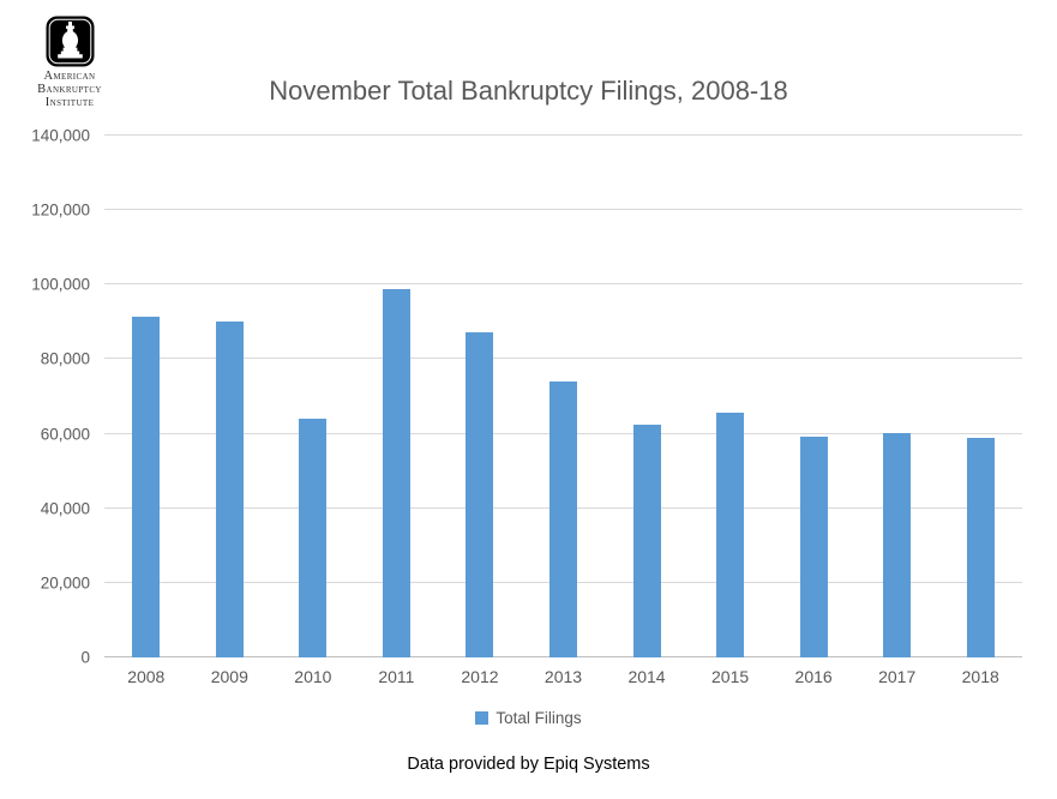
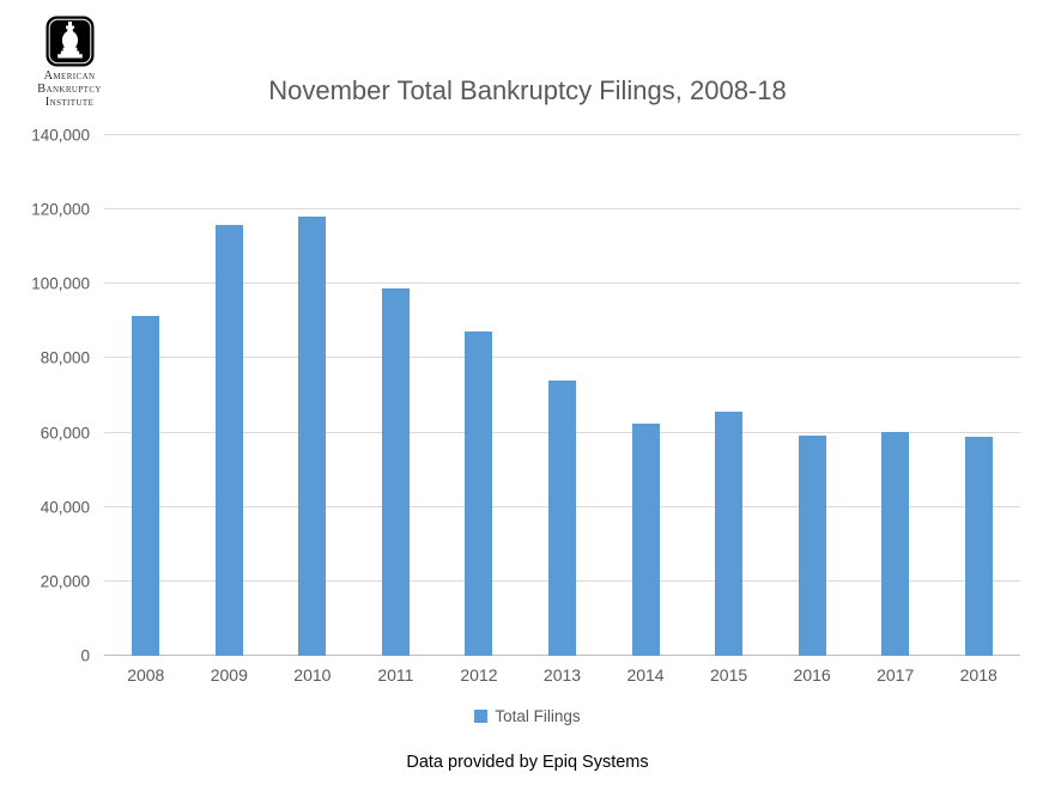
2009: 90000 -> 116000
2010: 64000 -> 118000
